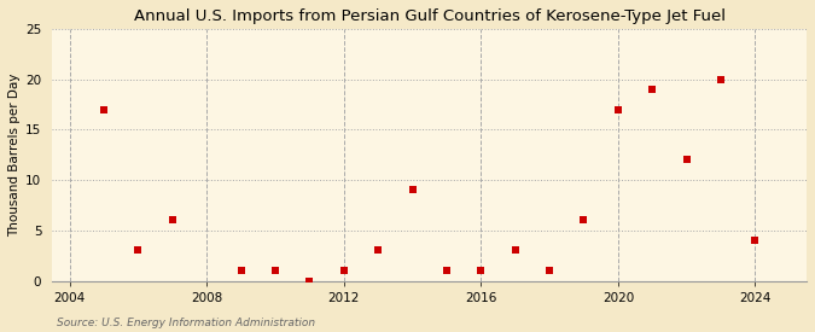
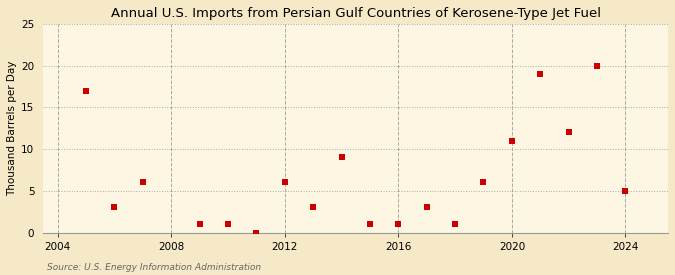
2012: 1 -> 6
2020: 17 -> 11
2024: 4 -> 5
